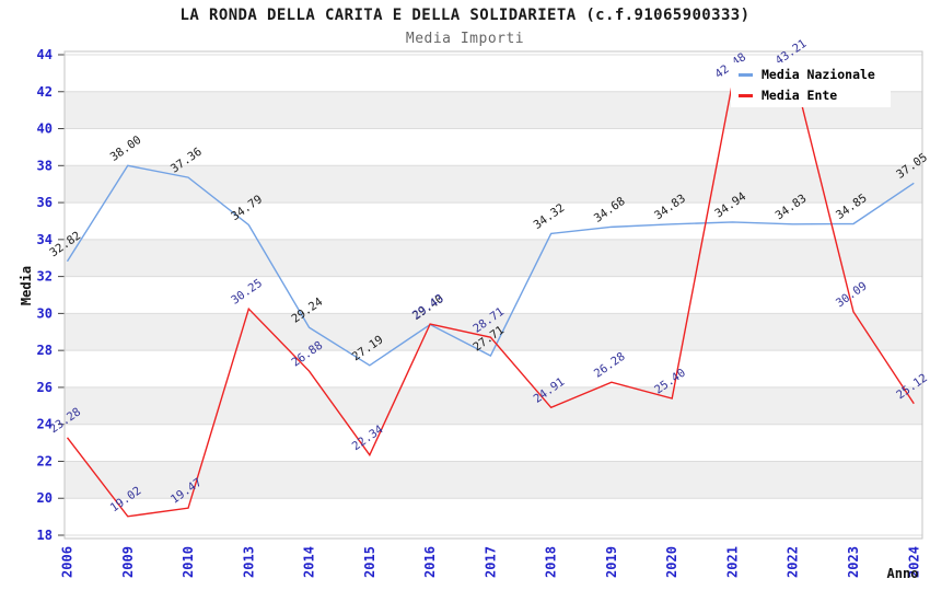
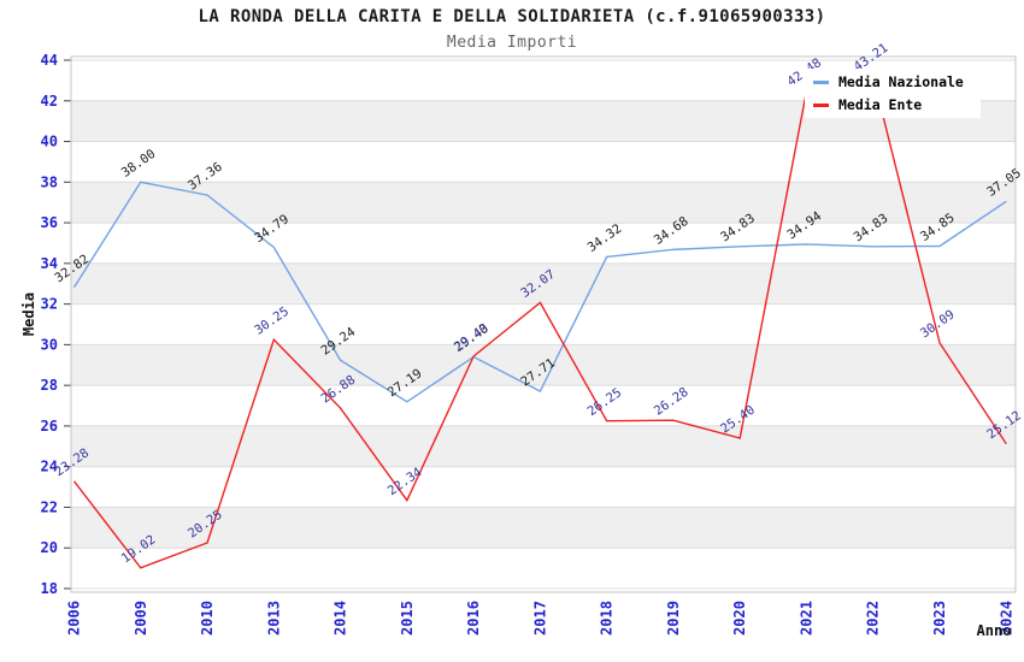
Media Ente/2010: 19.47 -> 20.25
Media Ente/2017: 28.71 -> 32.07
Media Ente/2018: 24.91 -> 26.25
